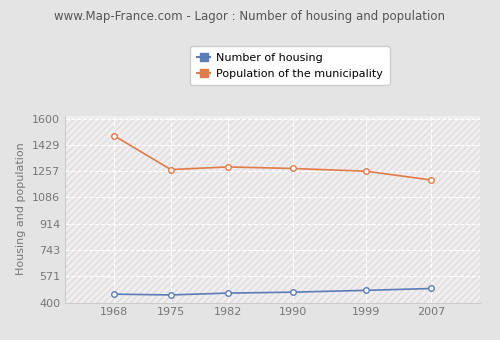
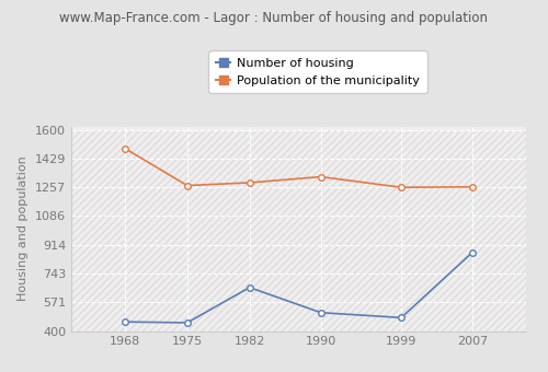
Number of housing/1982: 460 -> 660
Number of housing/1990: 470 -> 510
Population of the municipality/1990: 1280 -> 1320
Number of housing/2007: 490 -> 870
Population of the municipality/2007: 1200 -> 1260
